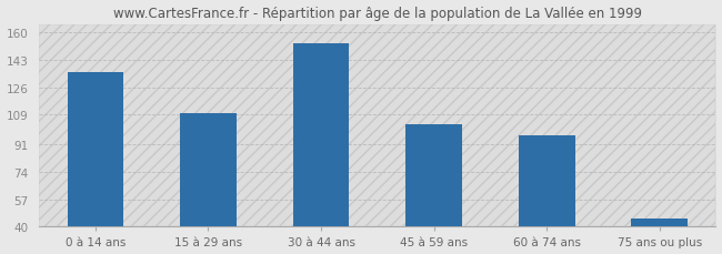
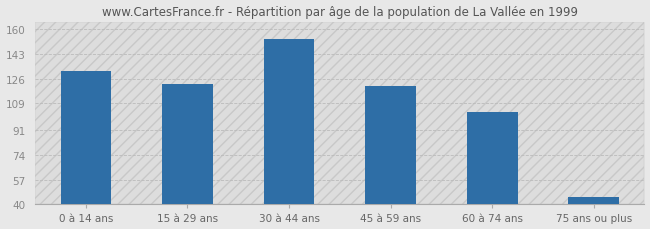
0 à 14 ans: 135 -> 131
15 à 29 ans: 110 -> 122
45 à 59 ans: 103 -> 121
60 à 74 ans: 96 -> 103
